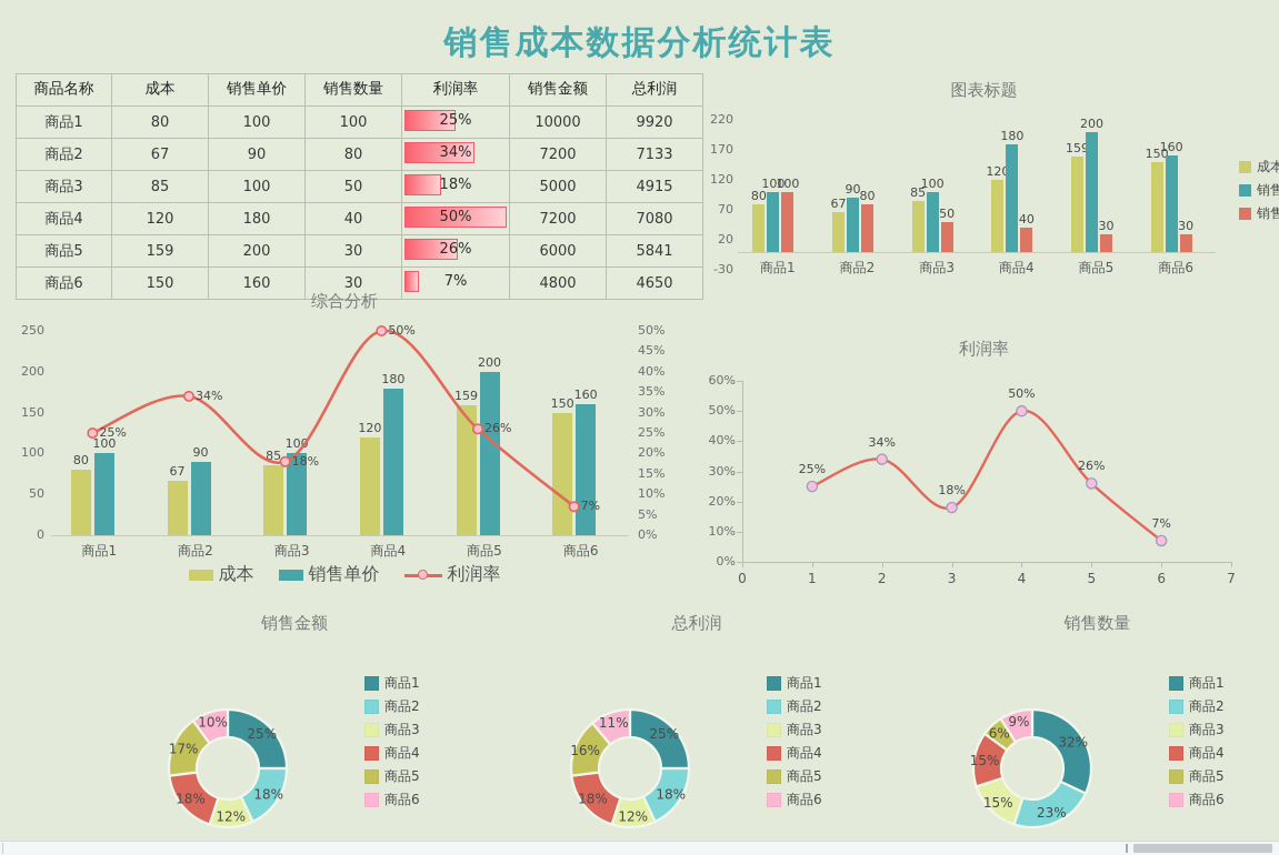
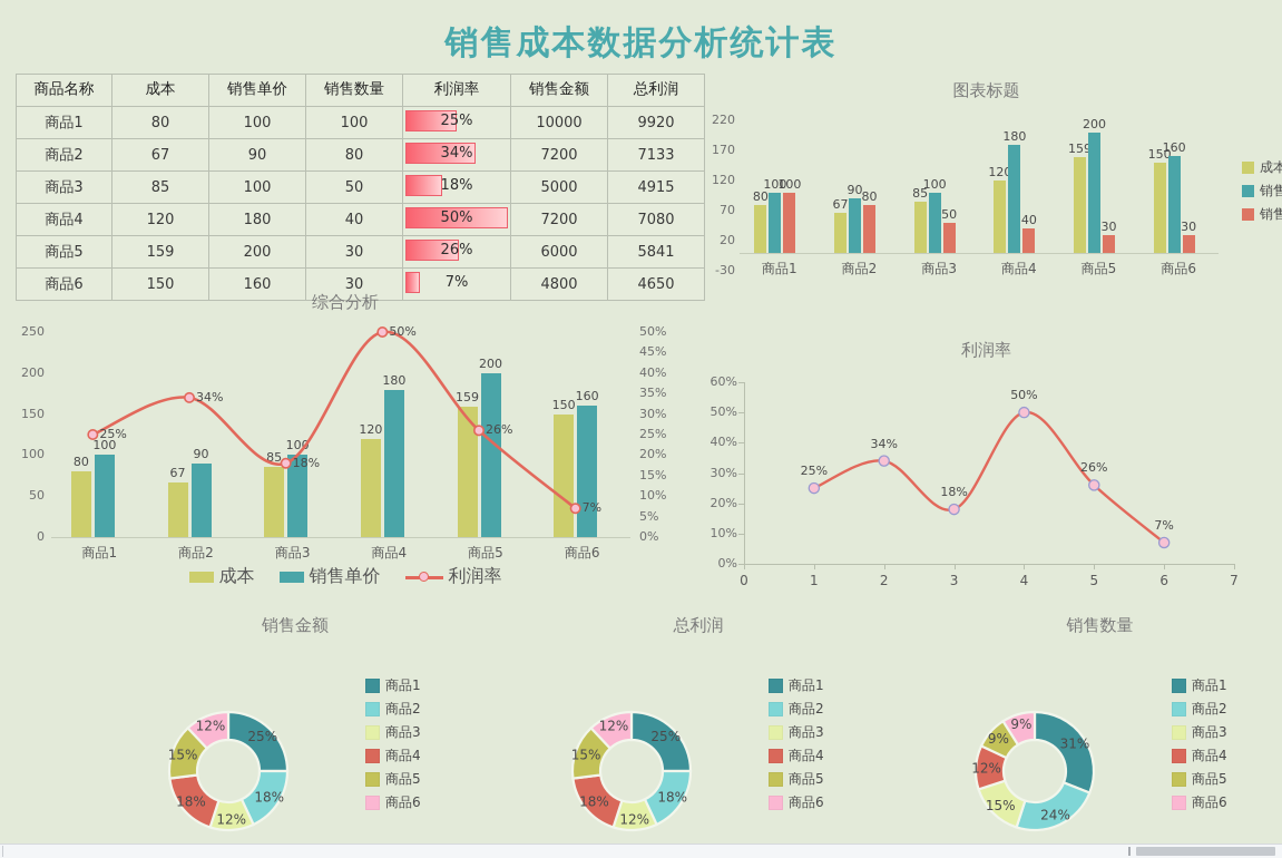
销售金额/商品5: 17% -> 15%
销售金额/商品6: 10% -> 12%
总利润/商品5: 16% -> 15%
总利润/商品6: 11% -> 12%
销售数量/商品1: 32% -> 31%
销售数量/商品2: 23% -> 24%
销售数量/商品4: 15% -> 12%
销售数量/商品5: 6% -> 9%
